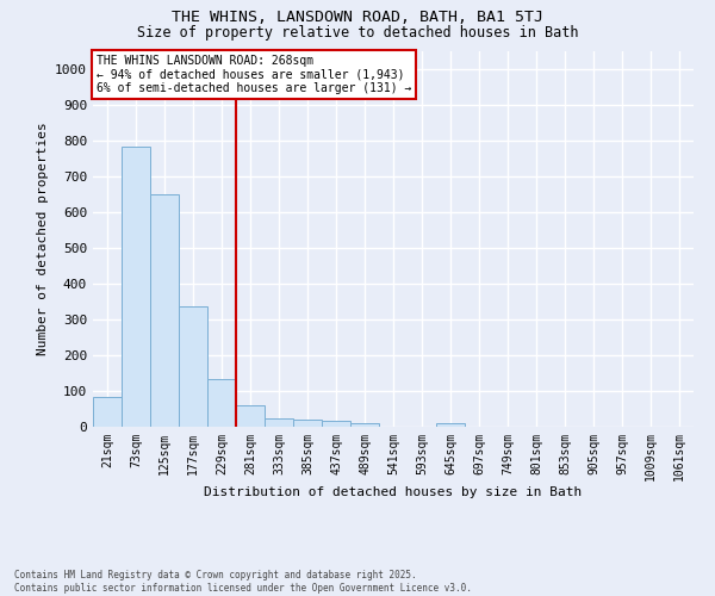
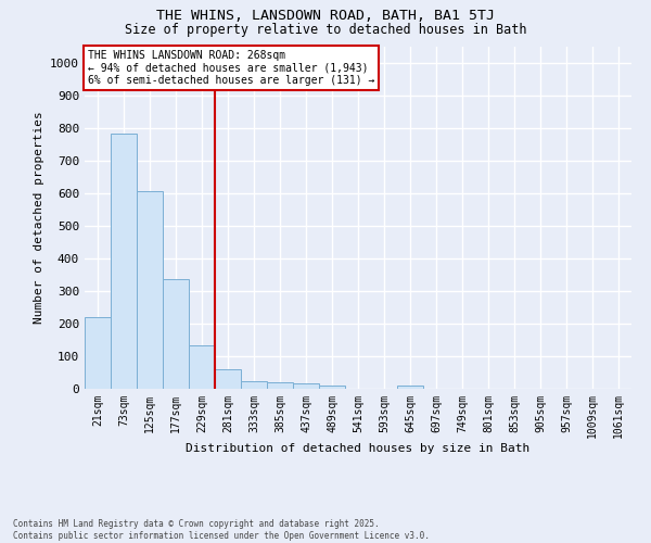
21sqm: 83 -> 220
125sqm: 648 -> 605
